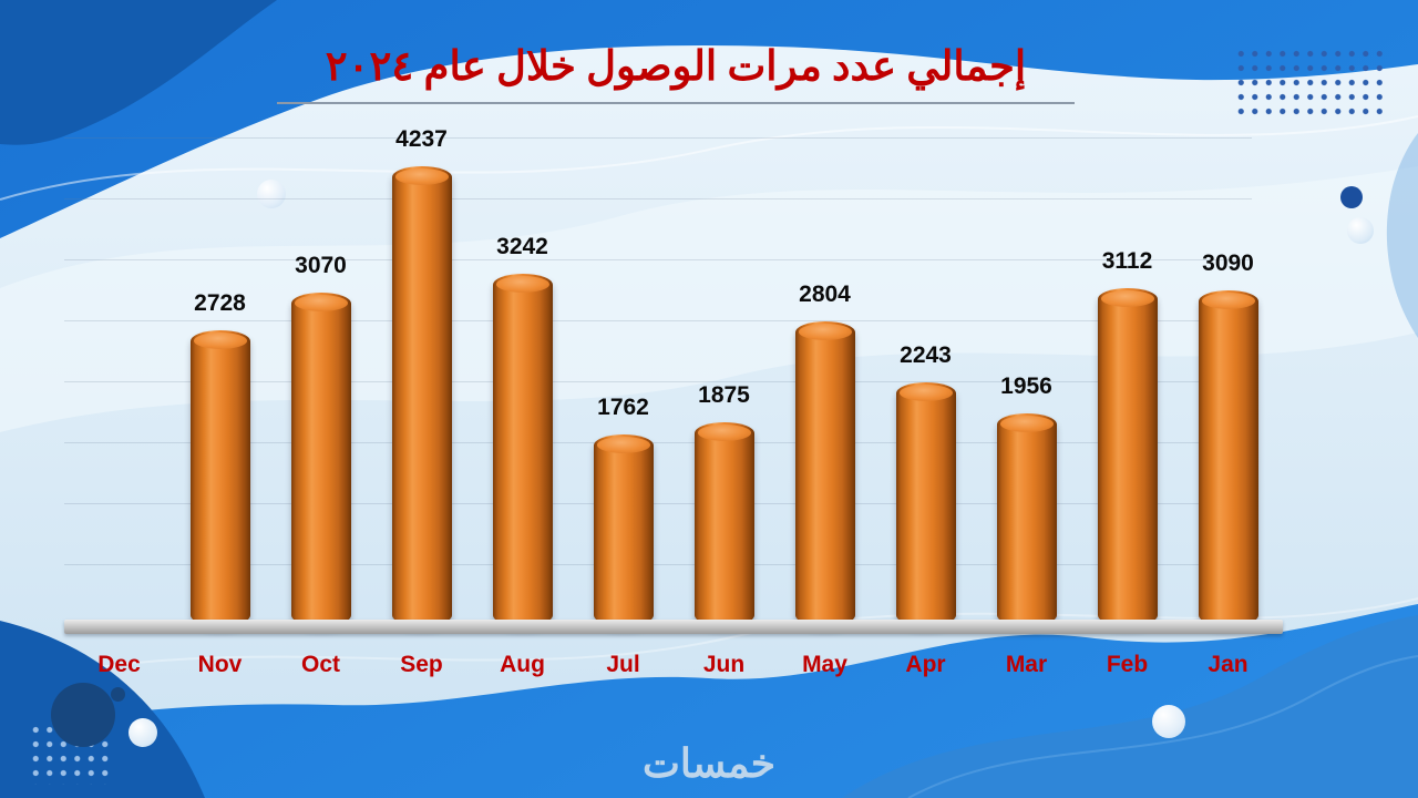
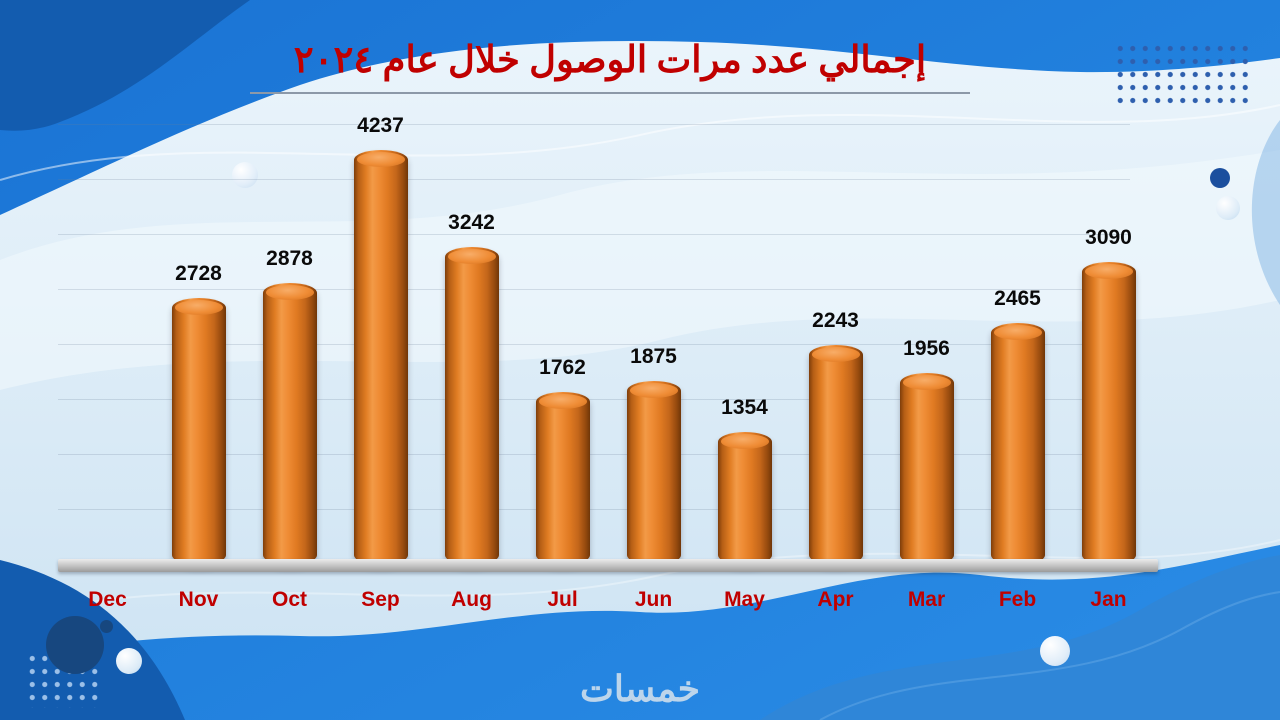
Oct: 3070 -> 2878
May: 2804 -> 1354
Feb: 3112 -> 2465
